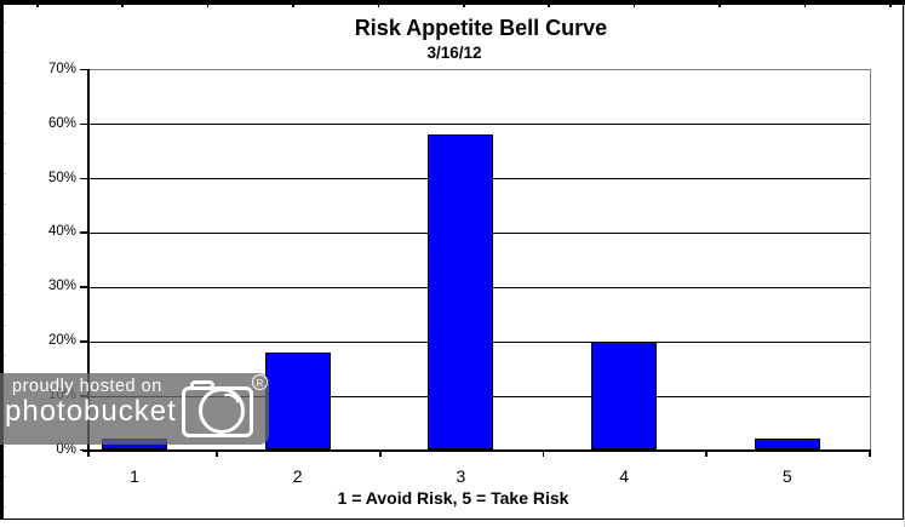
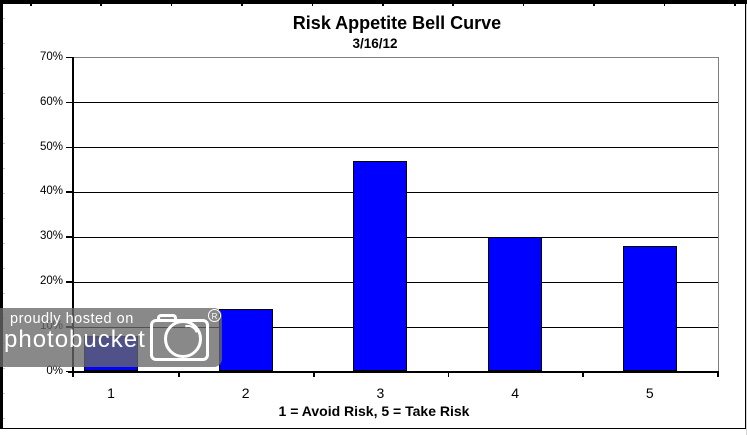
1: 2% -> 8%
2: 18% -> 14%
3: 58% -> 47%
4: 20% -> 30%
5: 2% -> 28%
